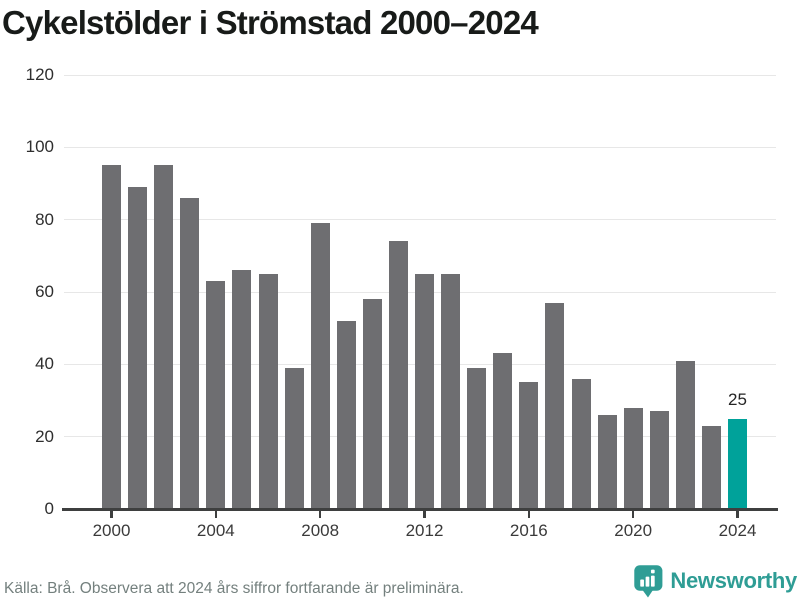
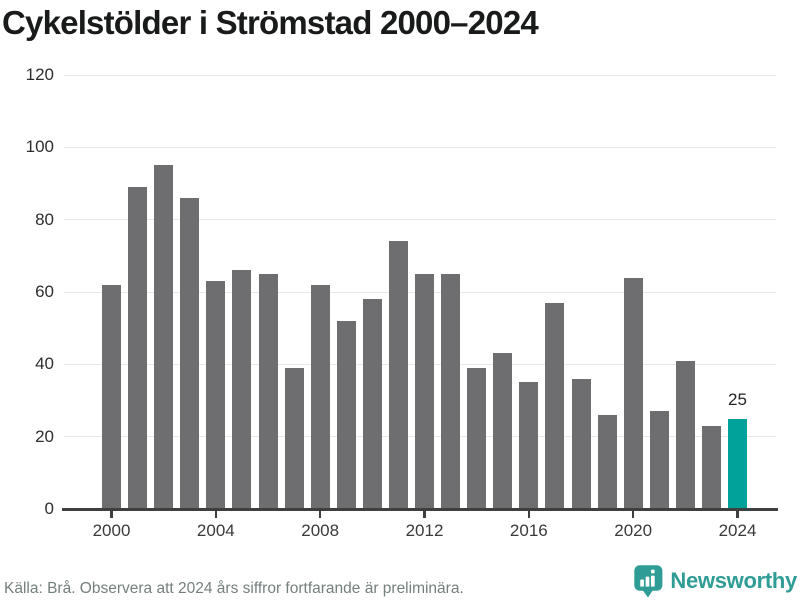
2000: 95 -> 62
2008: 79 -> 62
2020: 28 -> 64
